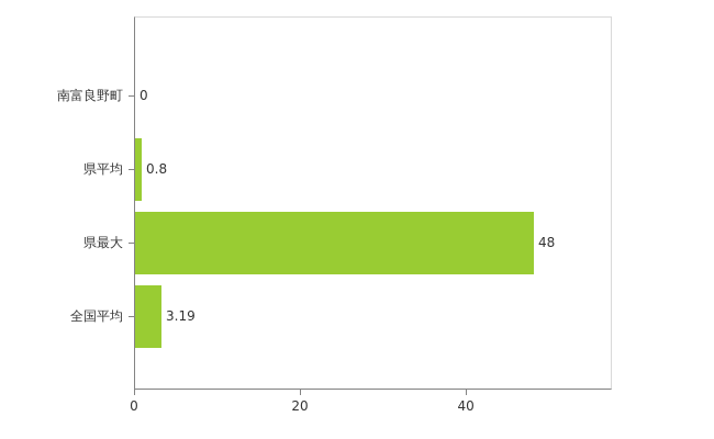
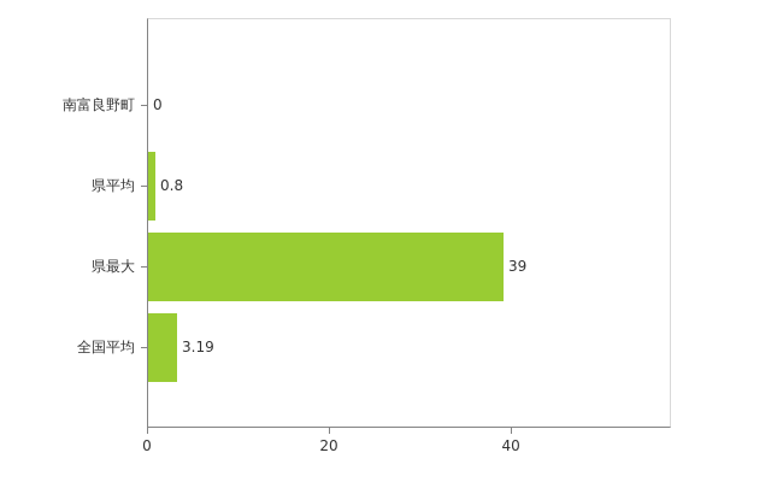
県最大: 48 -> 39
